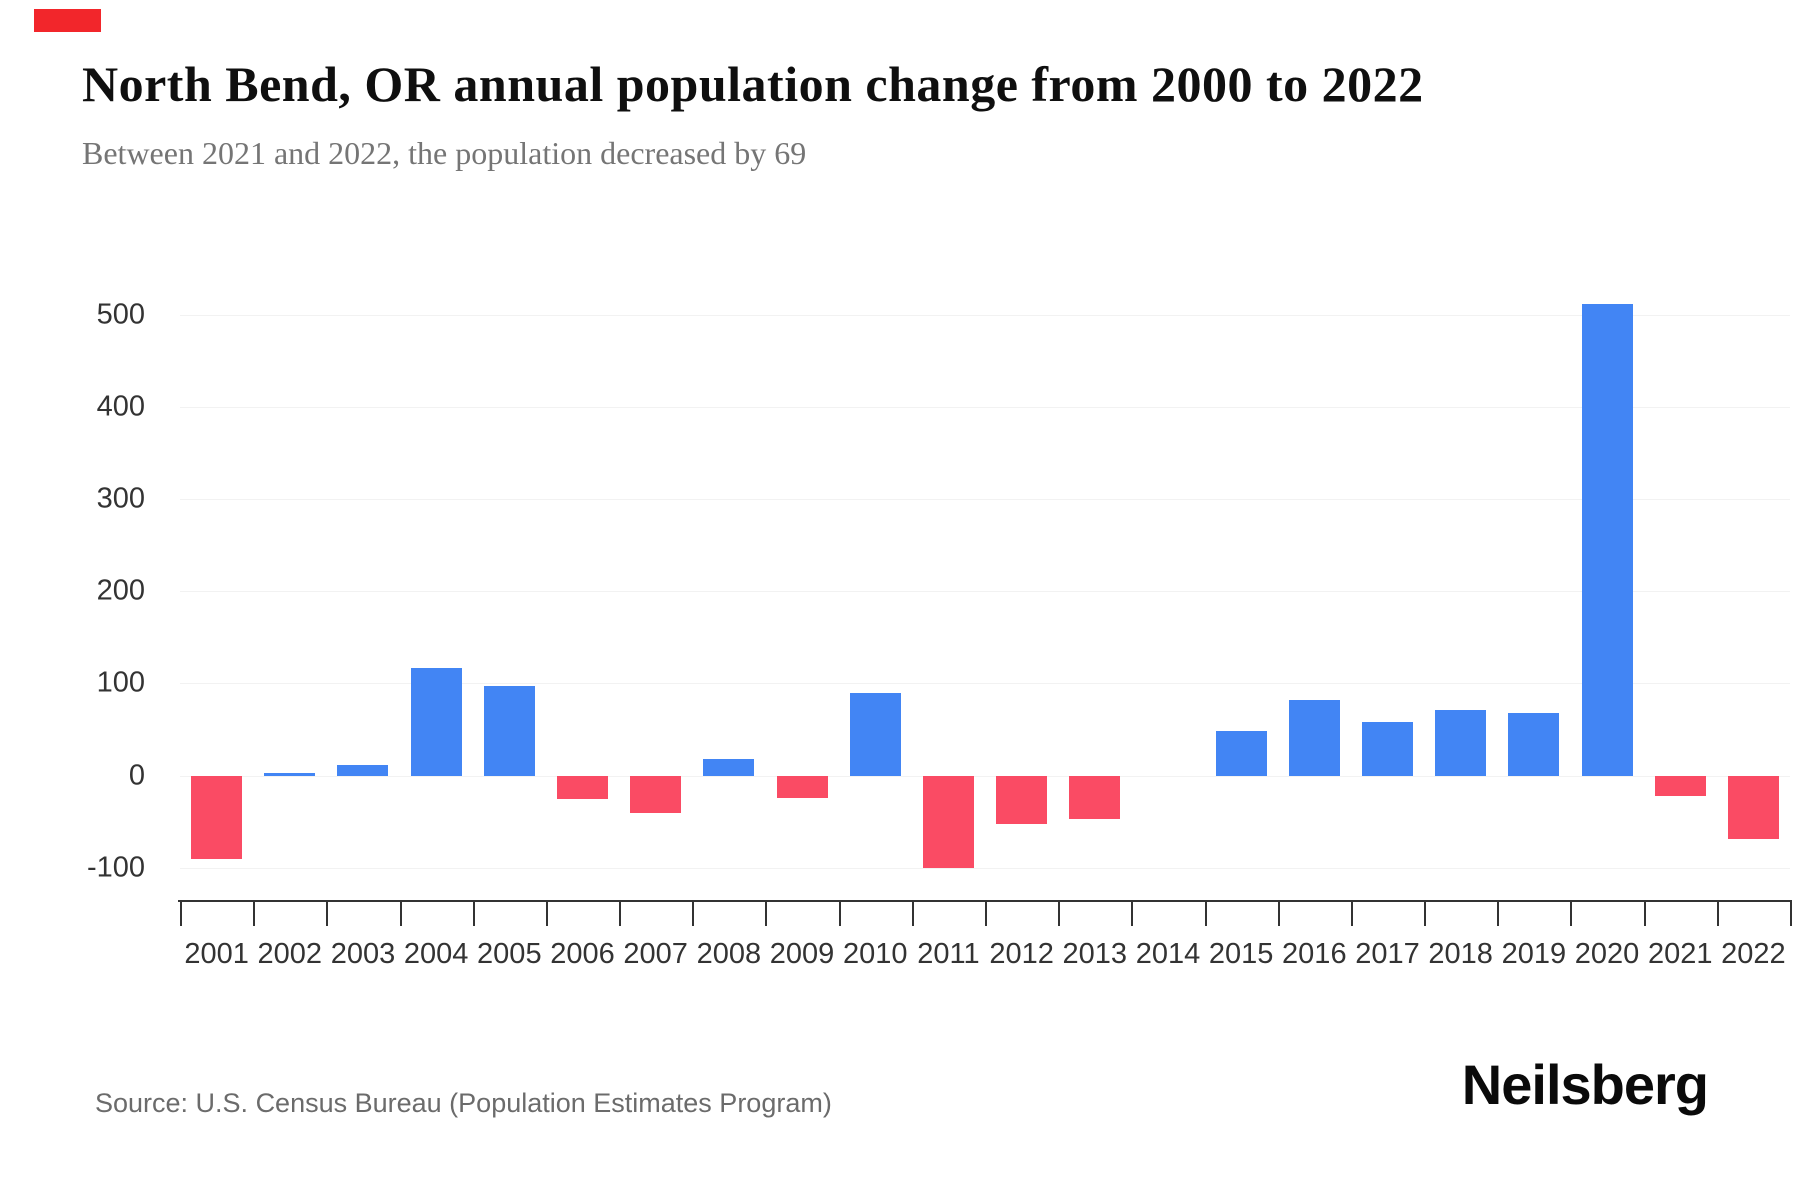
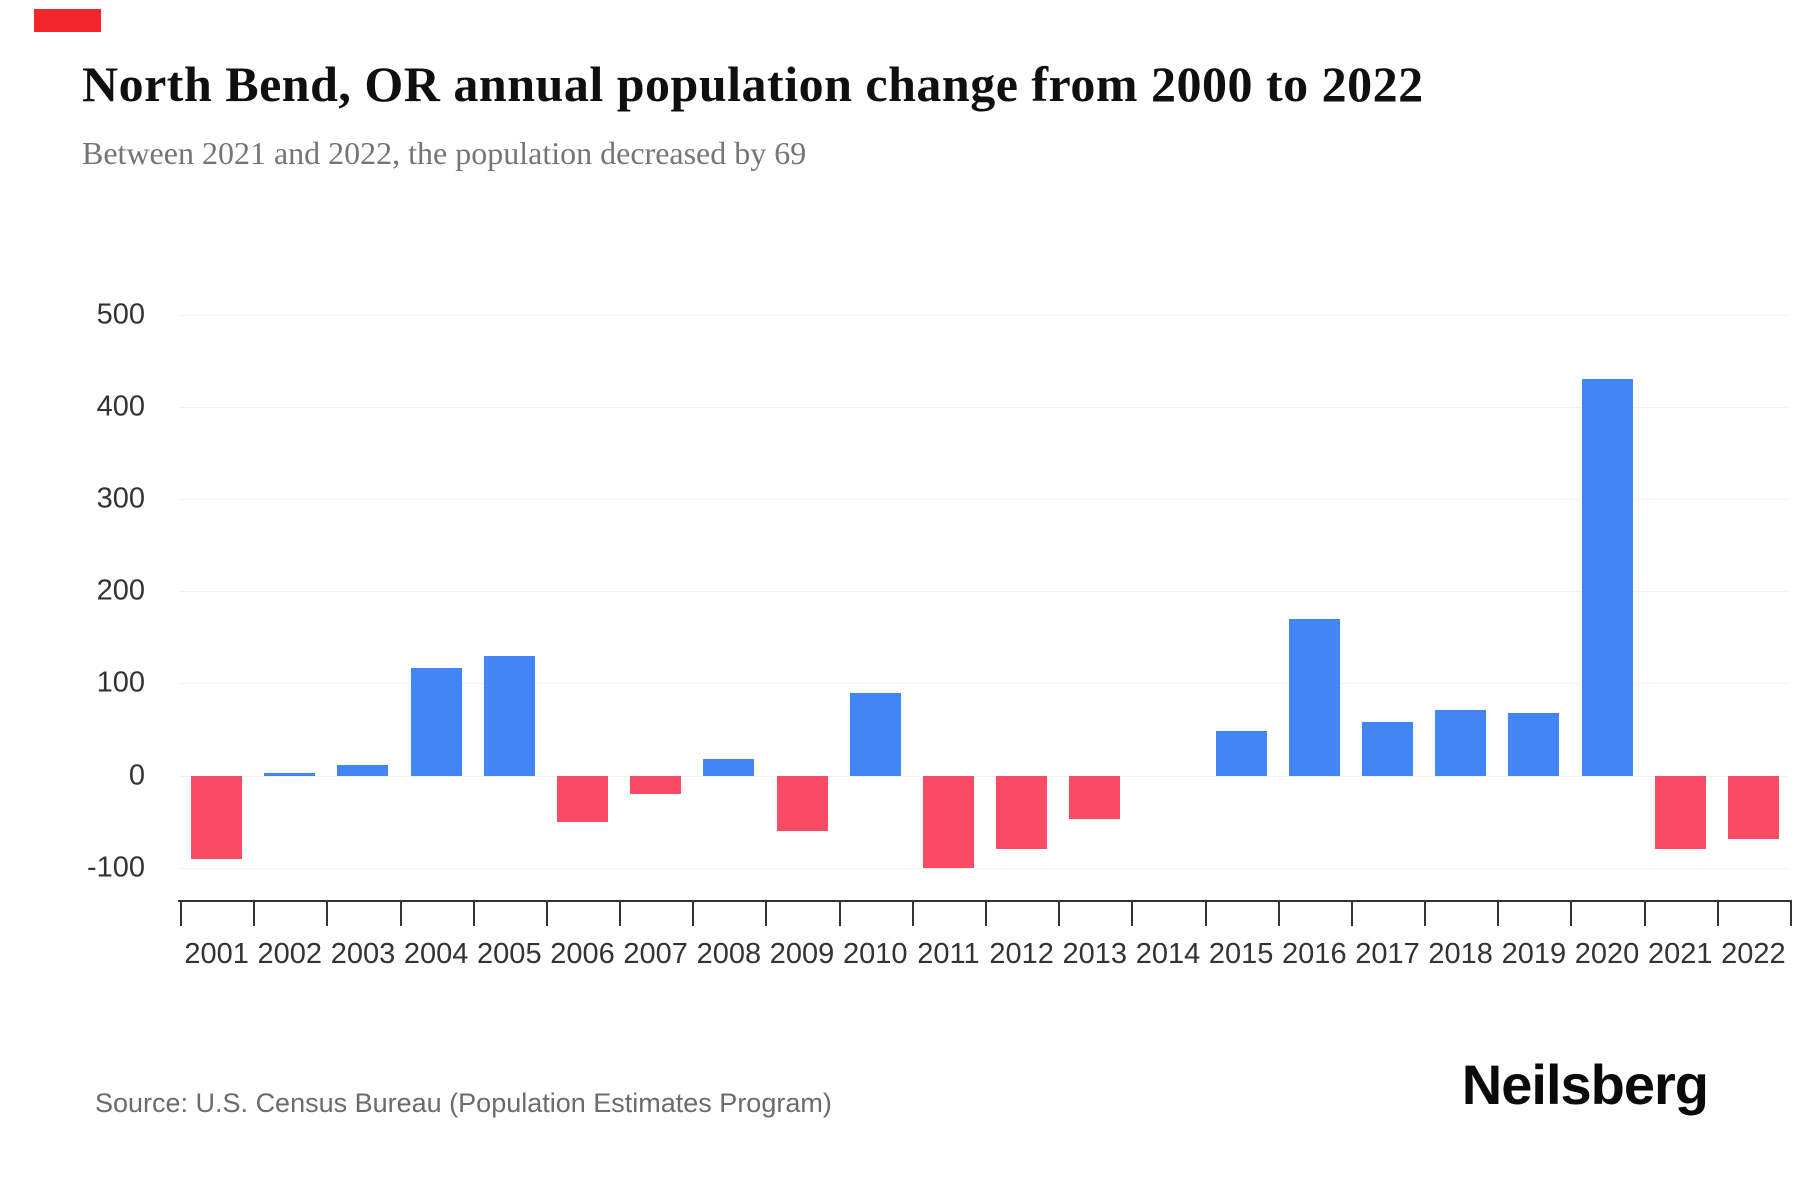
2005: 100 -> 130
2006: -20 -> -50
2007: -40 -> -20
2009: -20 -> -60
2012: -50 -> -80
2016: 80 -> 170
2020: 510 -> 430
2021: -20 -> -80
